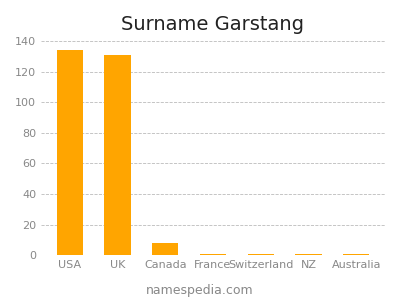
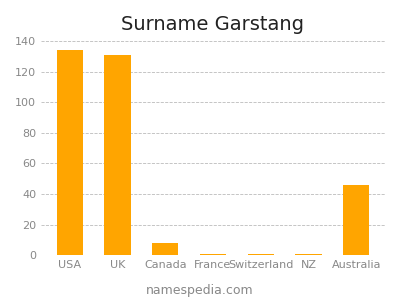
Australia: 1 -> 46
